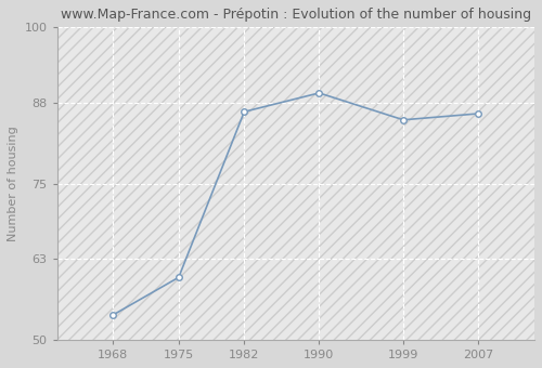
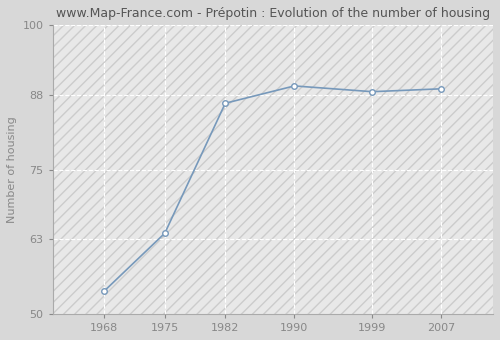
1975: 60.0 -> 64.0
1999: 85.2 -> 88.5
2007: 86.2 -> 89.0
